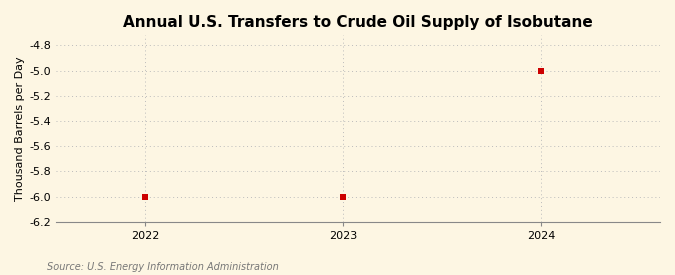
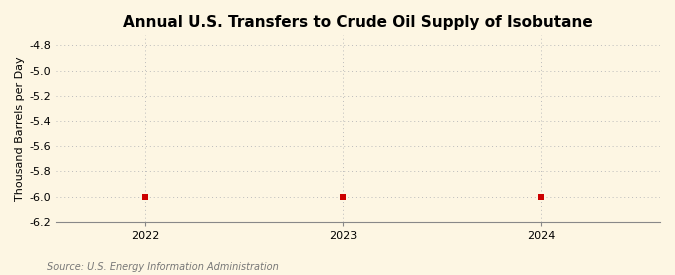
2024: -5 -> -6
